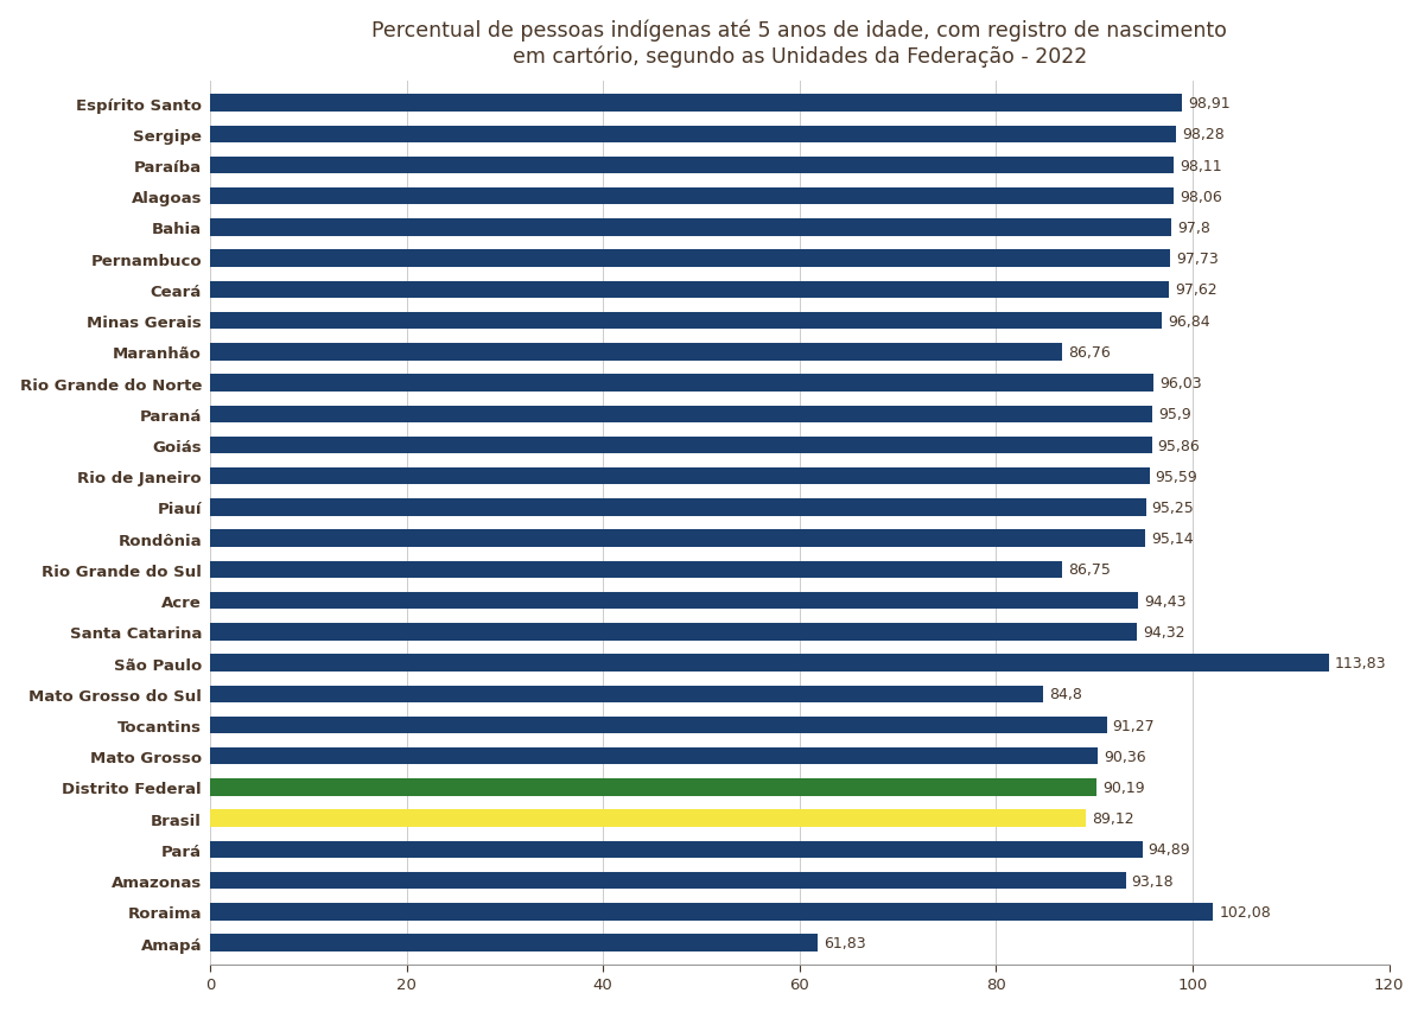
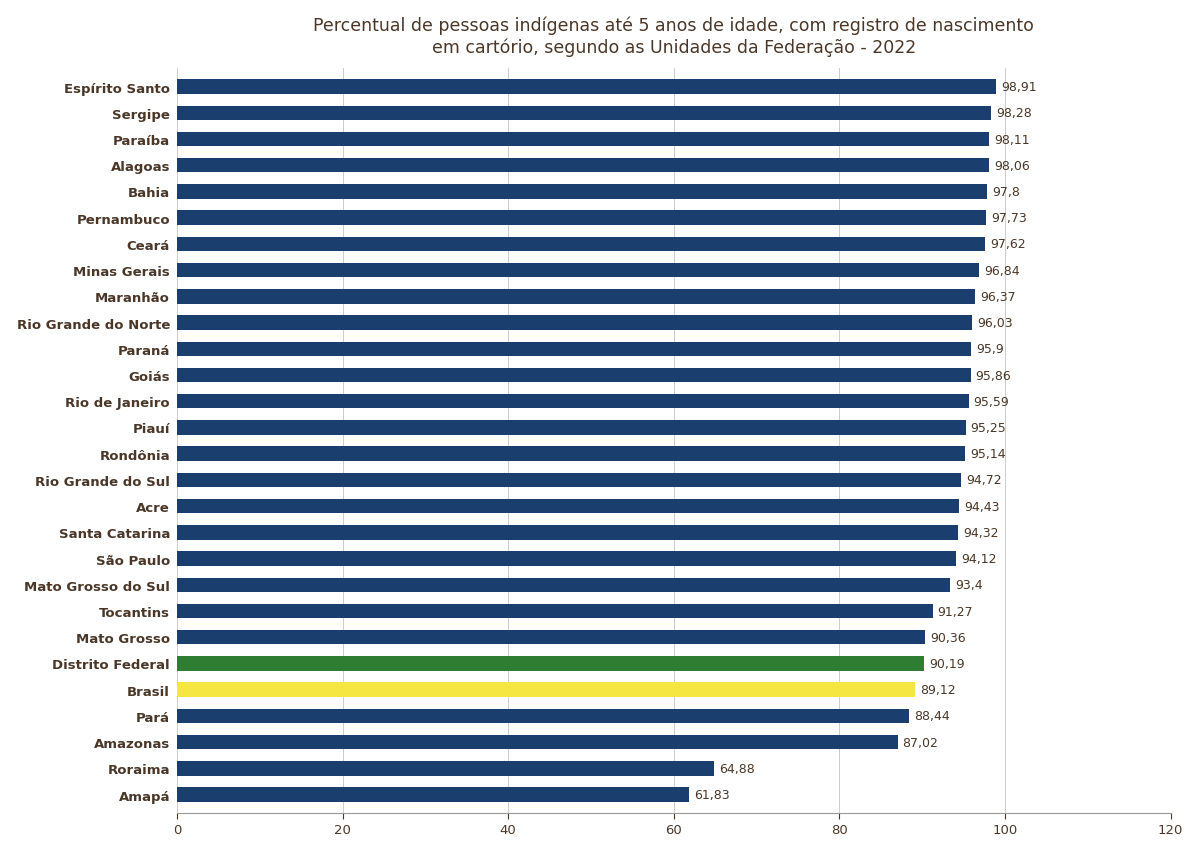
Maranhão: 86,76 -> 96,37
Rio Grande do Sul: 86,75 -> 94,72
São Paulo: 113,83 -> 94,12
Mato Grosso do Sul: 84,8 -> 93,4
Pará: 94,89 -> 88,44
Amazonas: 93,18 -> 87,02
Roraima: 102,08 -> 64,88
